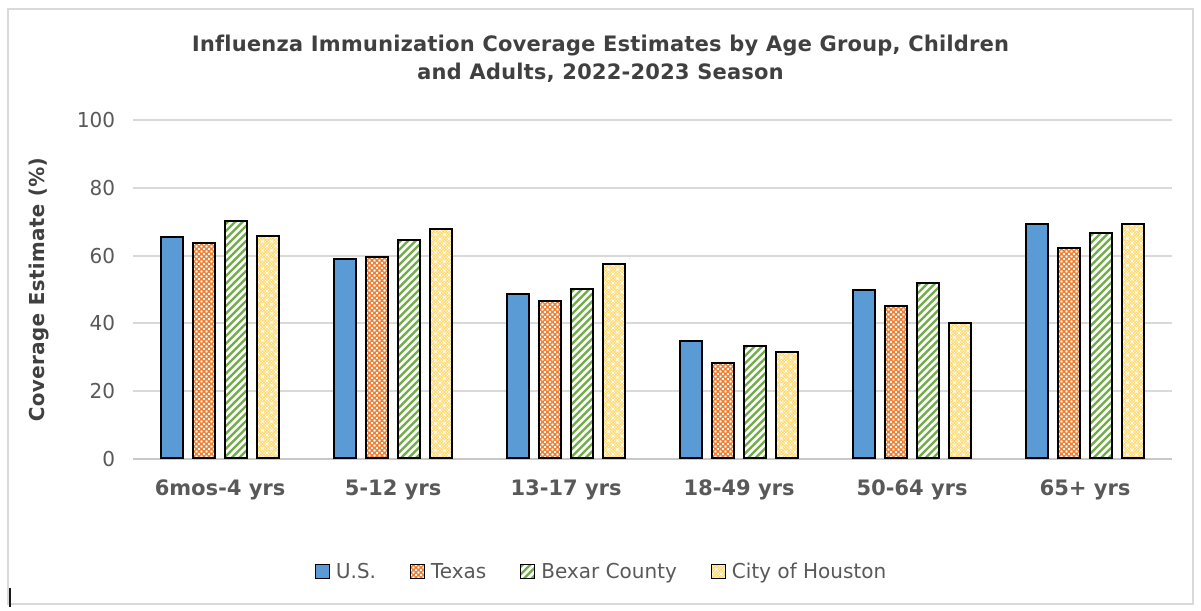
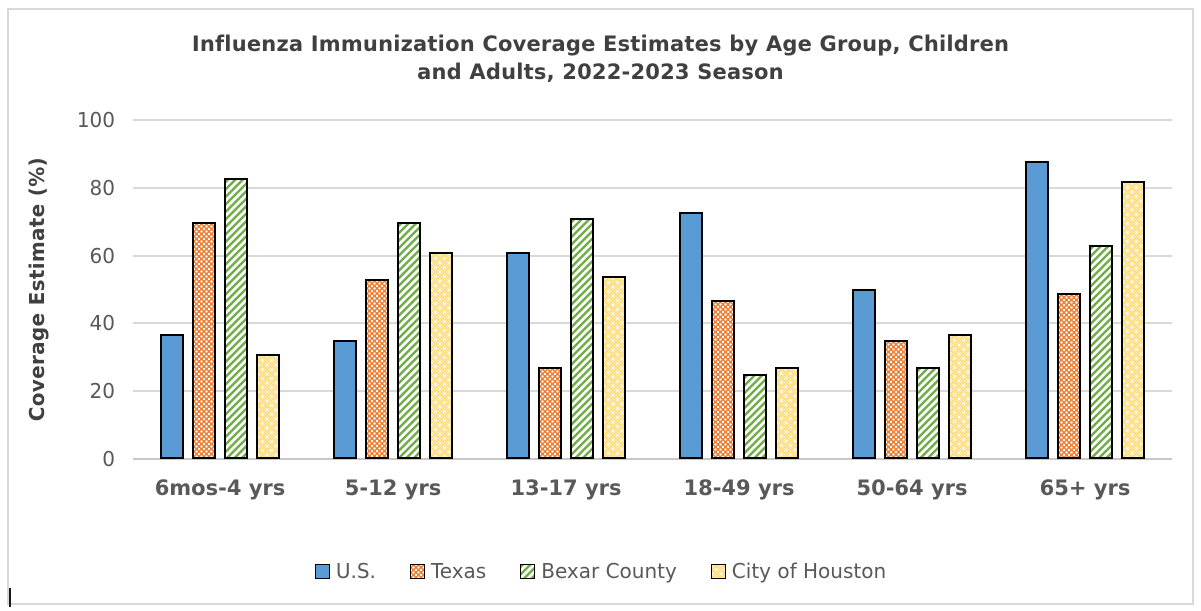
U.S./6mos-4 yrs: 66 -> 37
Texas/6mos-4 yrs: 64 -> 70
Bexar County/6mos-4 yrs: 70 -> 83
City of Houston/6mos-4 yrs: 66 -> 31
U.S./5-12 yrs: 59 -> 35
Texas/5-12 yrs: 60 -> 53
Bexar County/5-12 yrs: 65 -> 70
City of Houston/5-12 yrs: 68 -> 61
U.S./13-17 yrs: 49 -> 61
Texas/13-17 yrs: 47 -> 27
Bexar County/13-17 yrs: 50 -> 71
City of Houston/13-17 yrs: 58 -> 54
U.S./18-49 yrs: 35 -> 73
Texas/18-49 yrs: 28 -> 47
Bexar County/18-49 yrs: 34 -> 25
City of Houston/18-49 yrs: 32 -> 27
Texas/50-64 yrs: 45 -> 35
Bexar County/50-64 yrs: 52 -> 27
City of Houston/50-64 yrs: 40 -> 37
U.S./65+ yrs: 70 -> 88
Texas/65+ yrs: 62 -> 49
Bexar County/65+ yrs: 67 -> 63
City of Houston/65+ yrs: 70 -> 82
